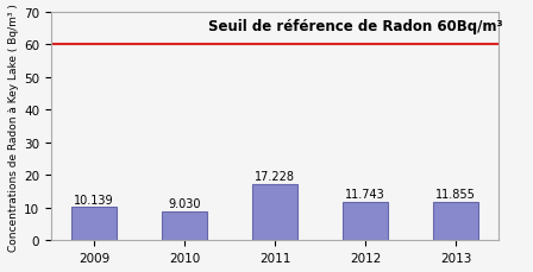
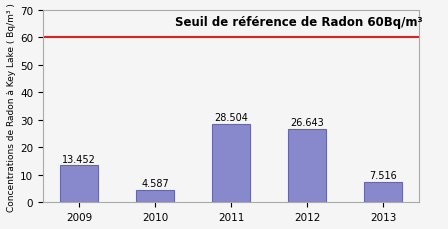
2009: 10.139 -> 13.452
2010: 9.030 -> 4.587
2011: 17.228 -> 28.504
2012: 11.743 -> 26.643
2013: 11.855 -> 7.516
